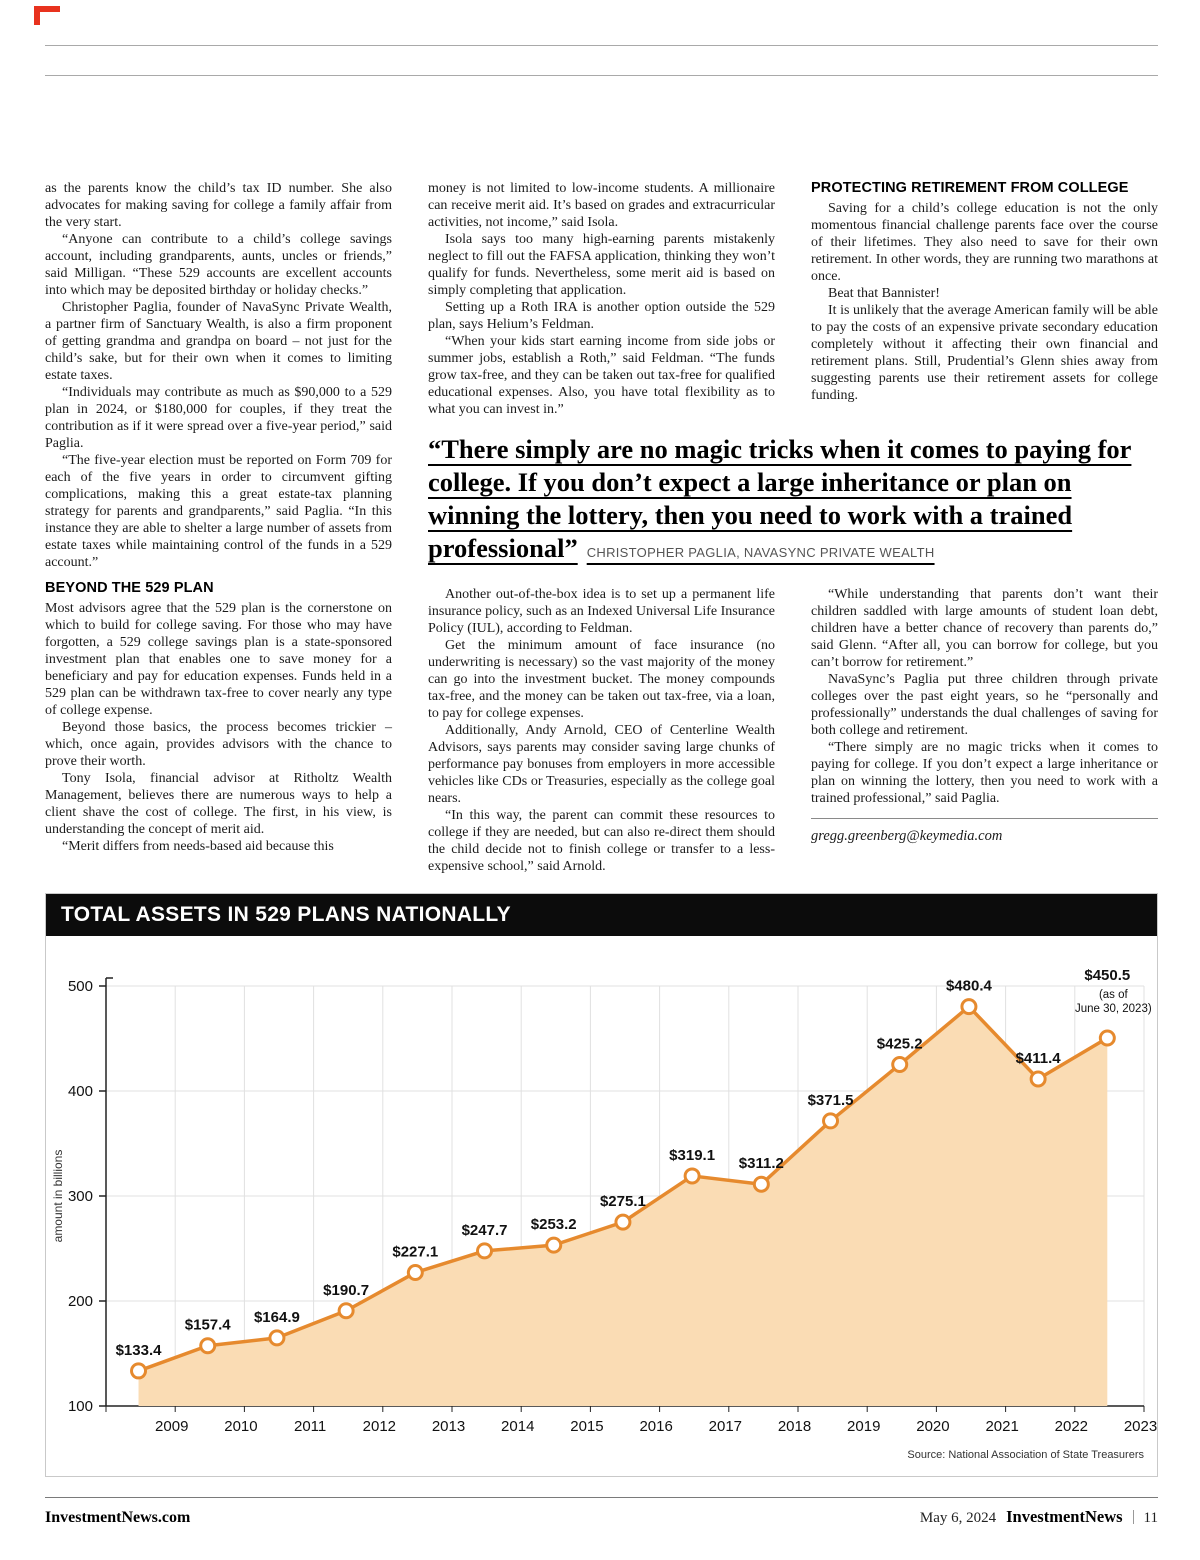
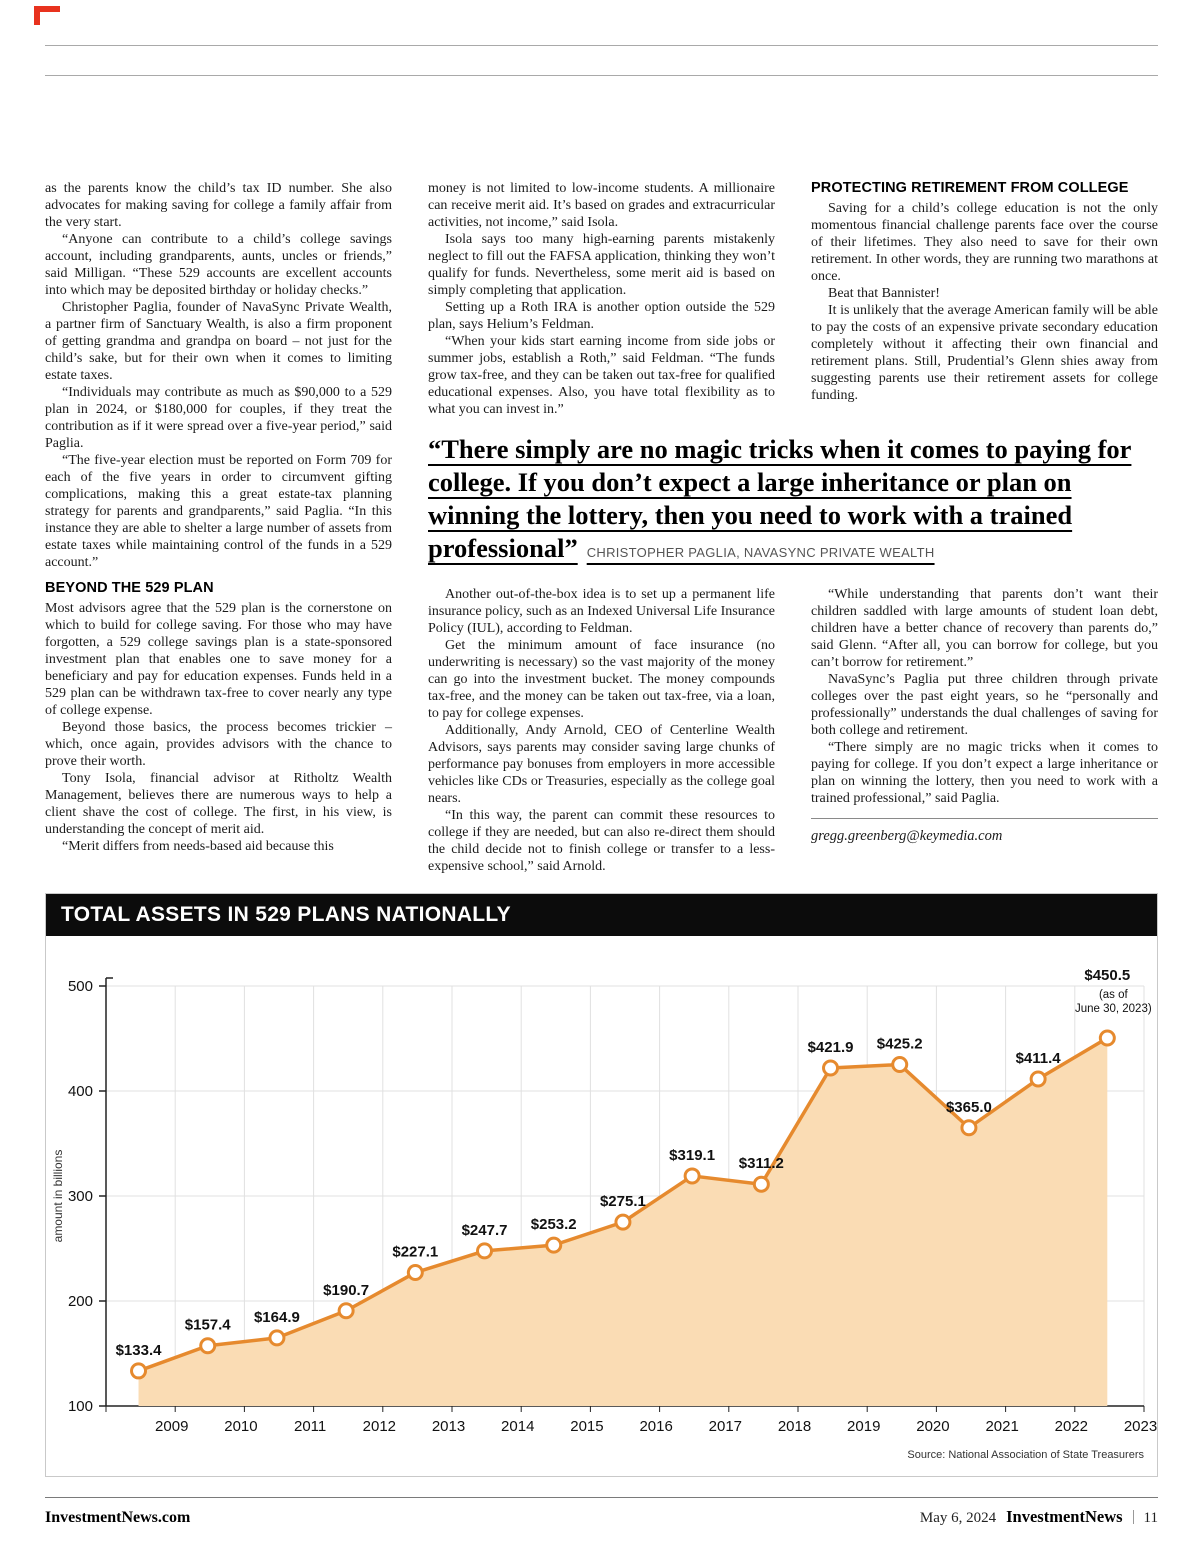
2019: $371.5 -> $421.9
2021: $480.4 -> $365.0
